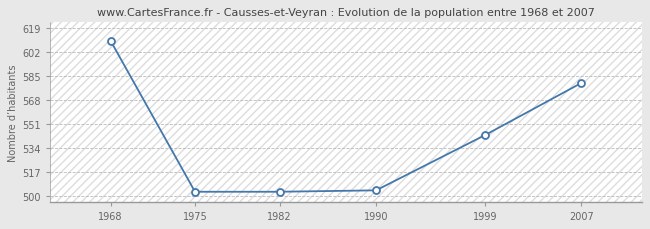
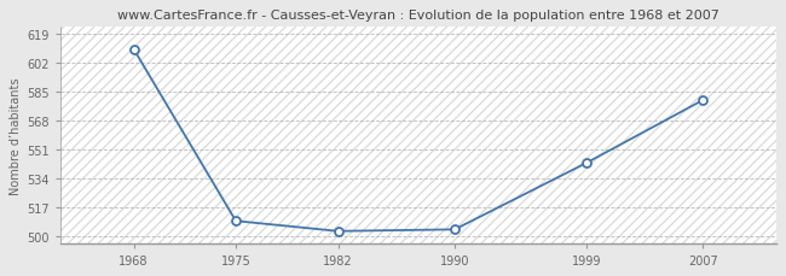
1975: 503 -> 509
